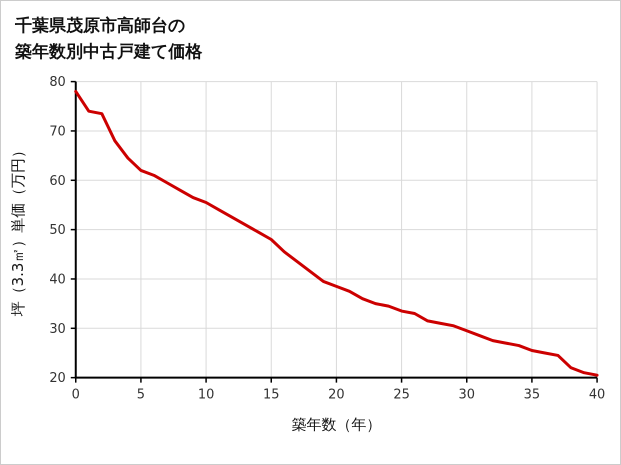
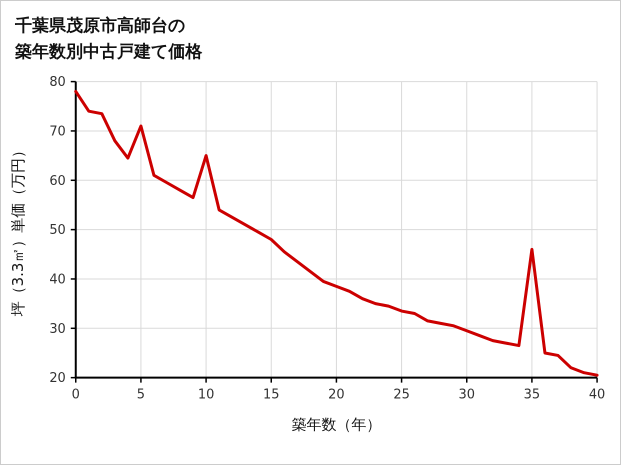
5: 62 -> 71
10: 56 -> 65
35: 26 -> 46
